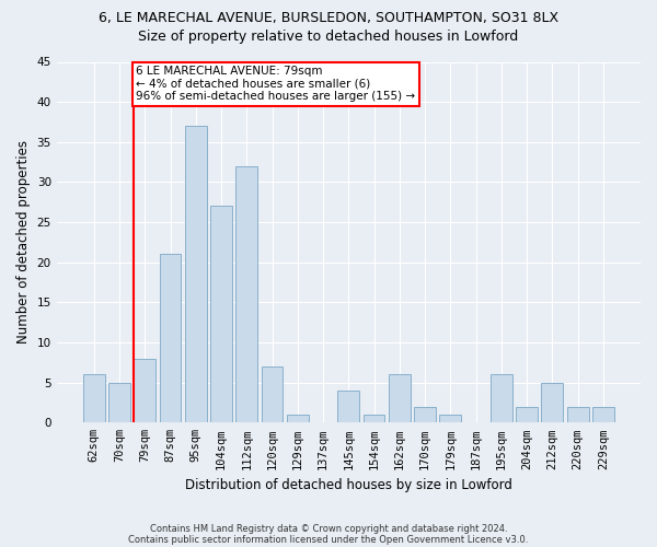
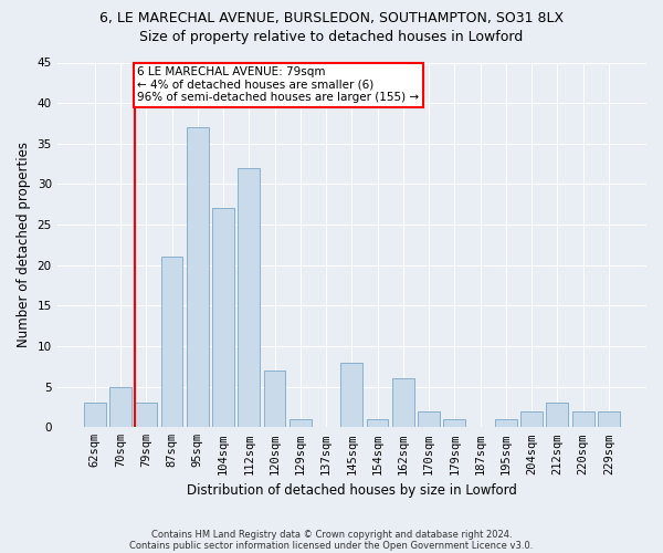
62sqm: 6 -> 3
79sqm: 8 -> 3
145sqm: 4 -> 8
195sqm: 6 -> 1
212sqm: 5 -> 3
